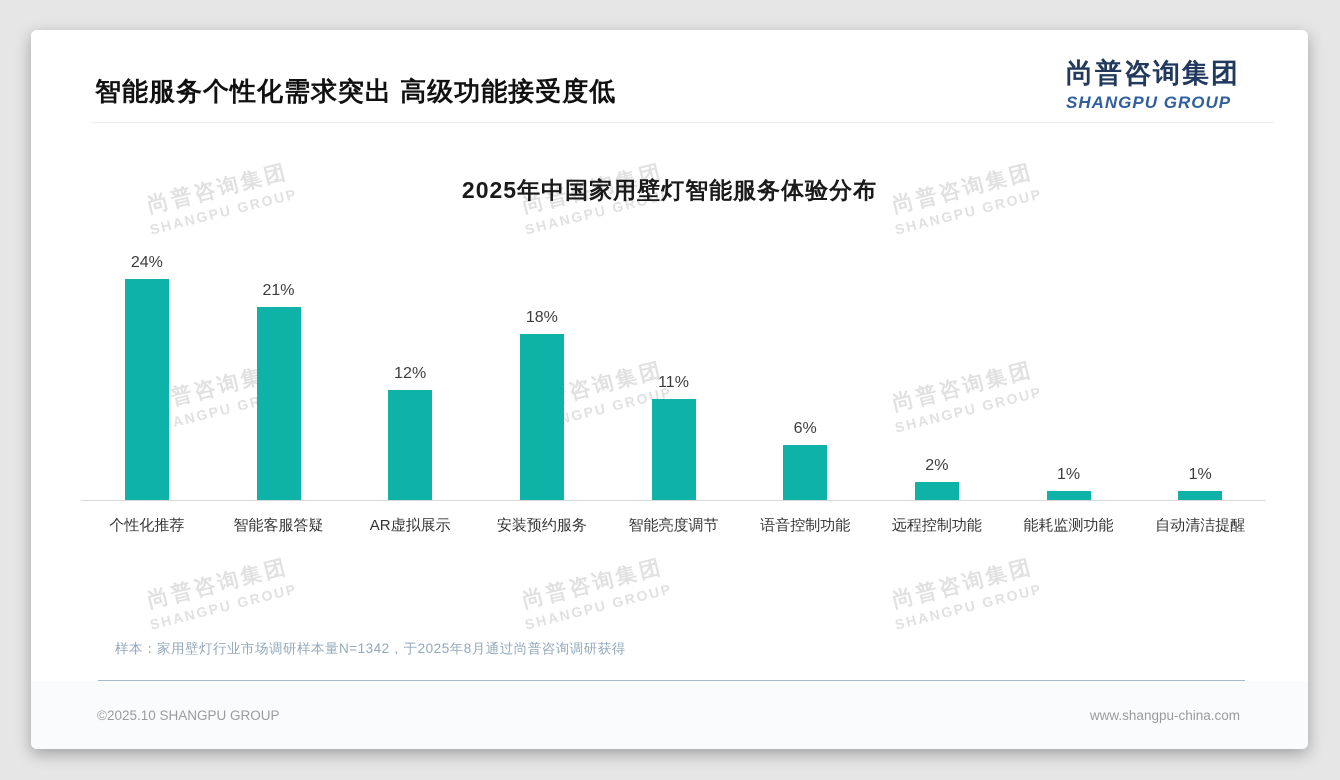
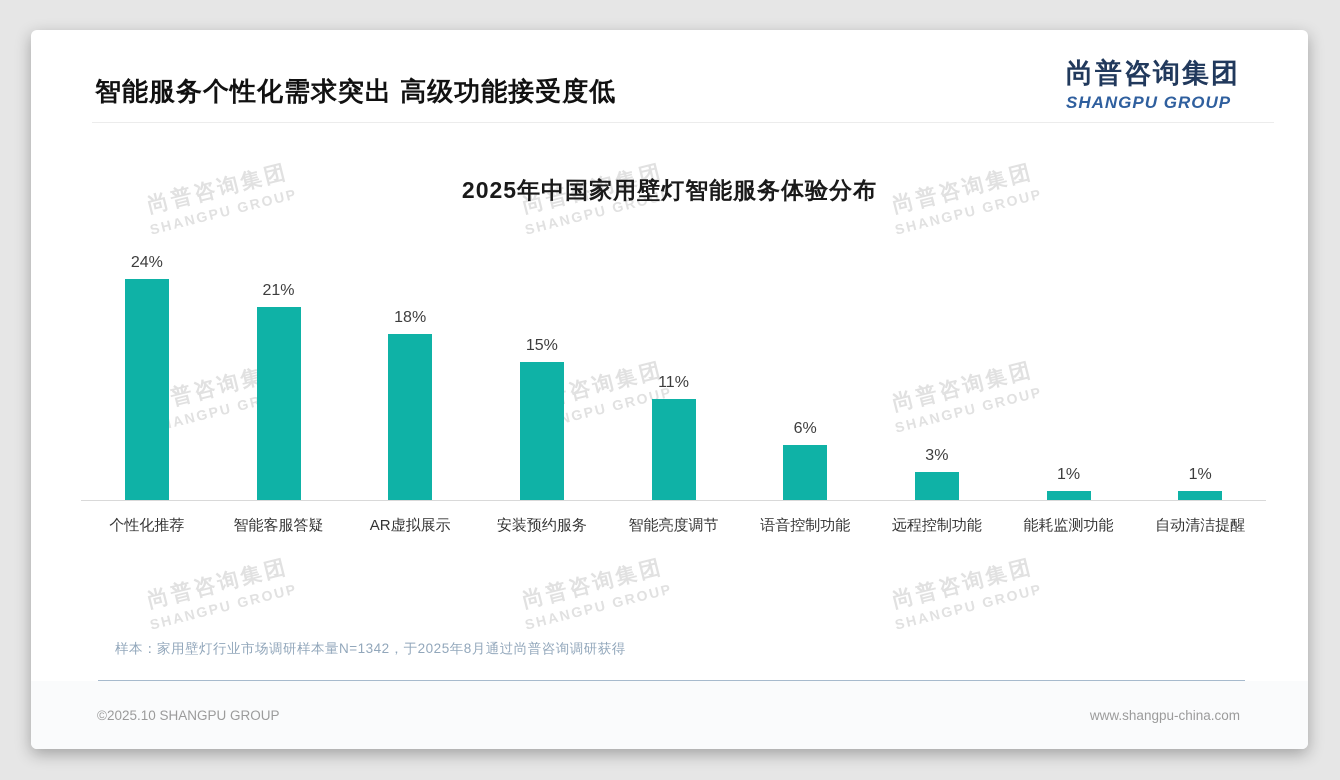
AR虚拟展示: 12% -> 18%
安装预约服务: 18% -> 15%
远程控制功能: 2% -> 3%
